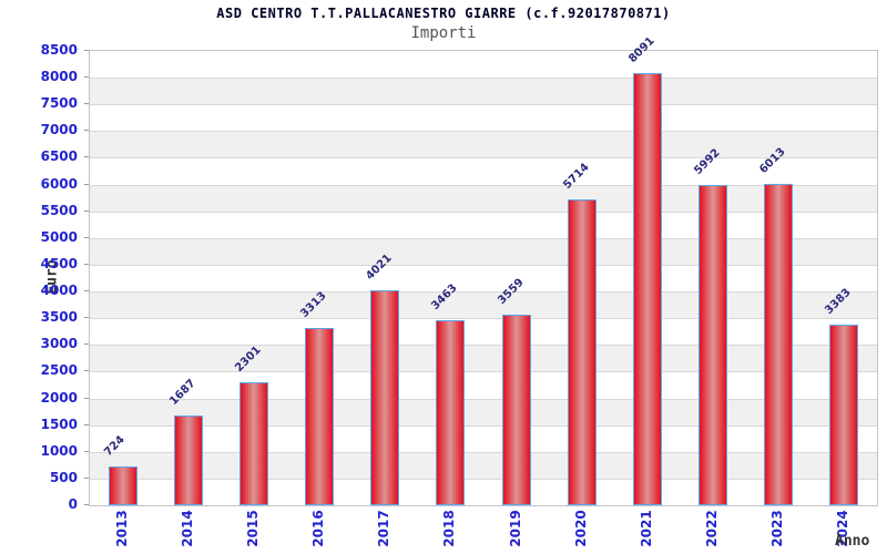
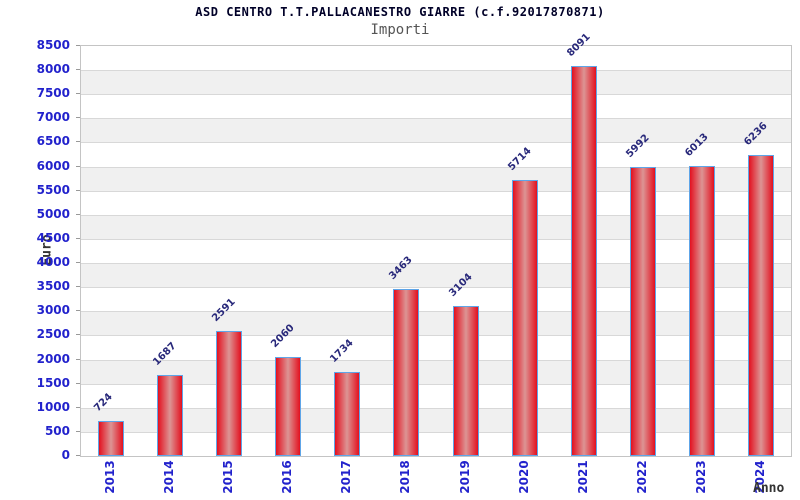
2015: 2301 -> 2591
2016: 3313 -> 2060
2017: 4021 -> 1734
2019: 3559 -> 3104
2024: 3383 -> 6236
